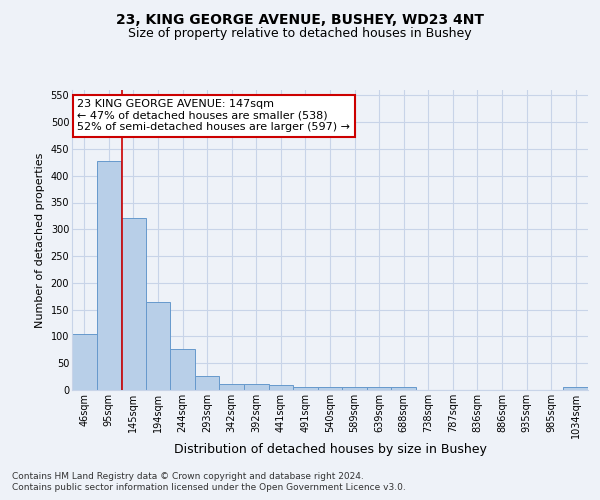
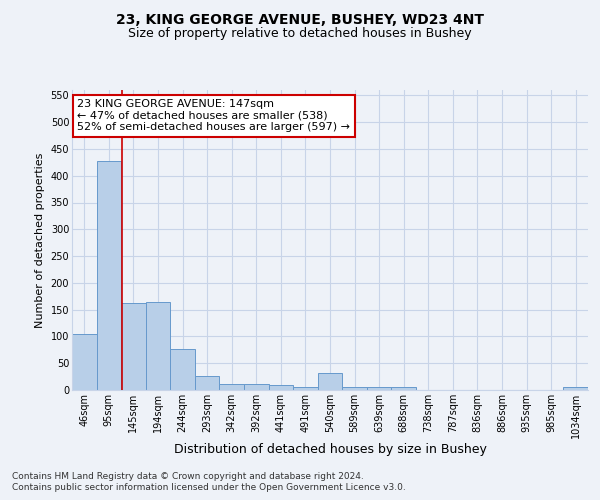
145sqm: 322 -> 162
540sqm: 5 -> 32
